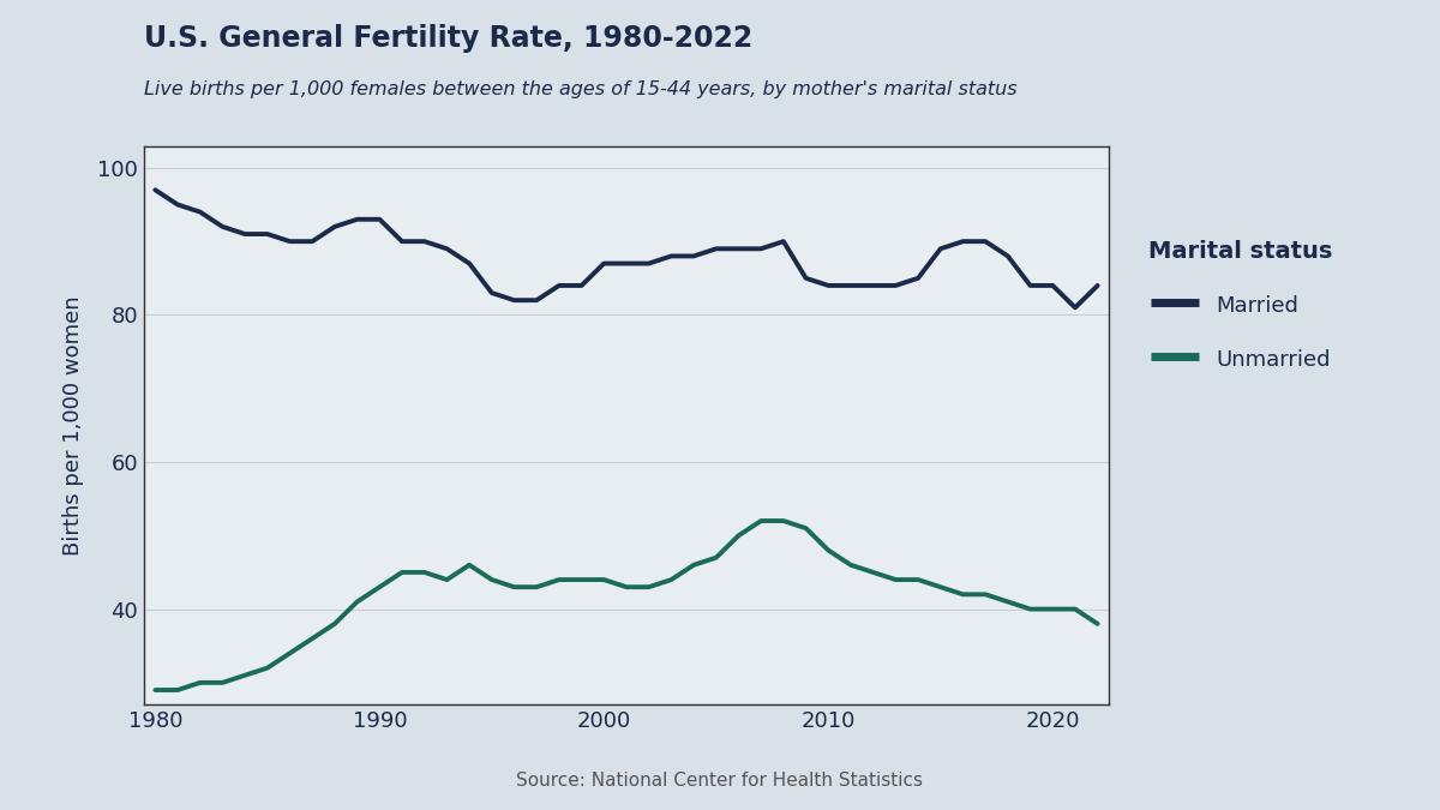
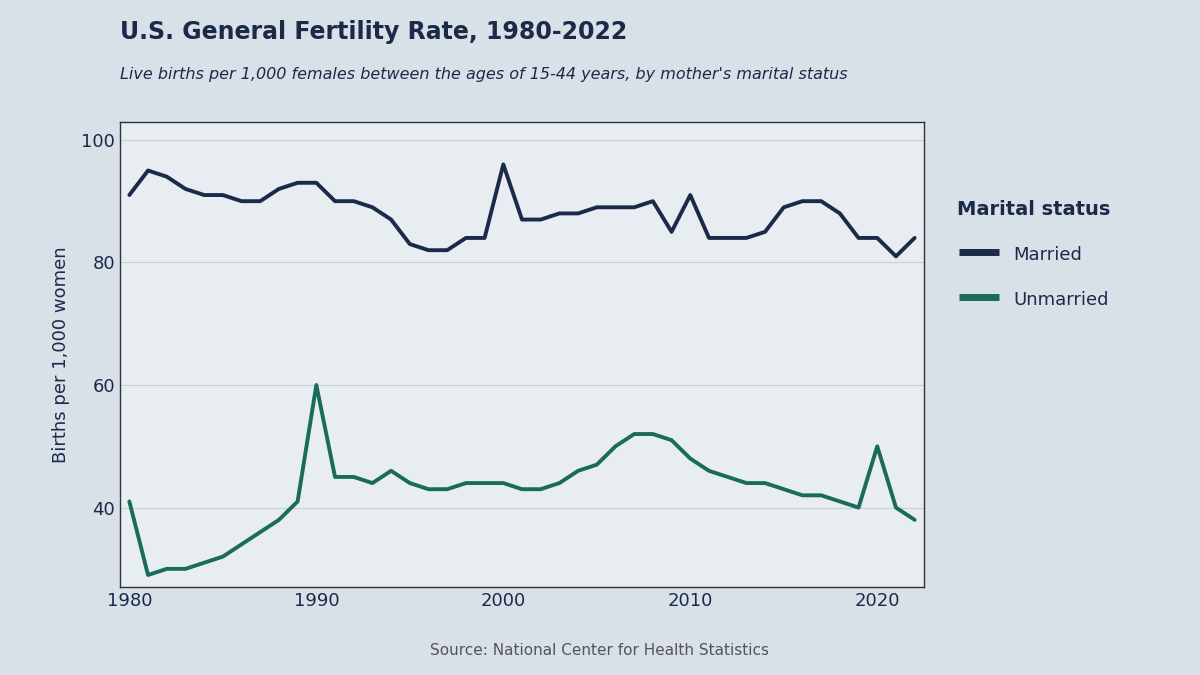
Married/1980: 97 -> 91
Unmarried/1980: 29 -> 41
Unmarried/1990: 43 -> 60
Married/2000: 87 -> 96
Married/2010: 84 -> 91
Unmarried/2020: 40 -> 50
